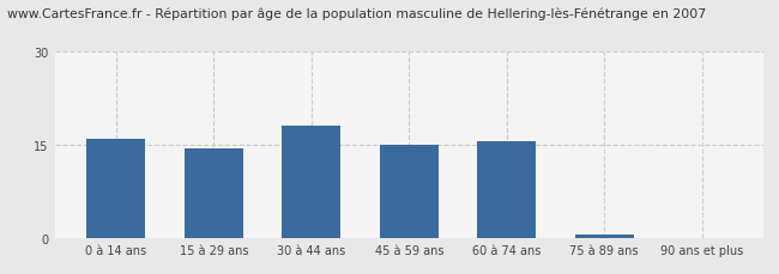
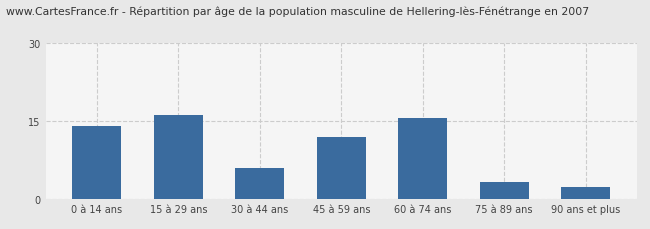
0 à 14 ans: 16.0 -> 14.0
15 à 29 ans: 14.5 -> 16.2
30 à 44 ans: 18.0 -> 6.0
45 à 59 ans: 15.0 -> 12.0
75 à 89 ans: 0.6 -> 3.2
90 ans et plus: 0.1 -> 2.4
